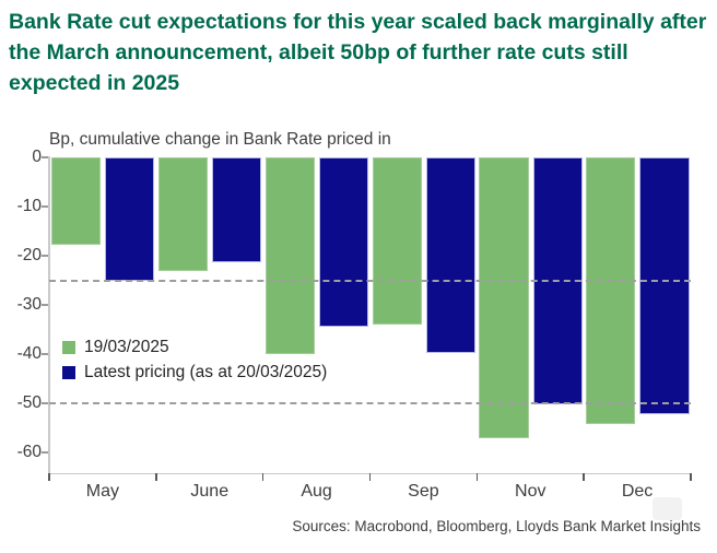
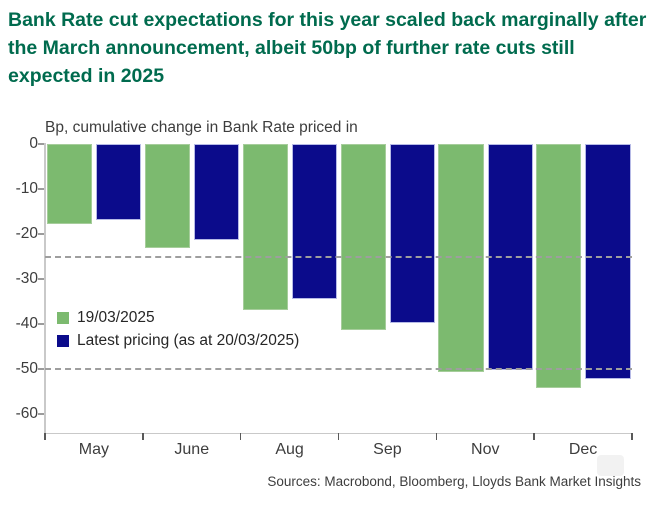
Latest pricing (as at 20/03/2025)/May: -25 -> -17
19/03/2025/Aug: -40 -> -37
19/03/2025/Sep: -34 -> -41
19/03/2025/Nov: -57 -> -51
